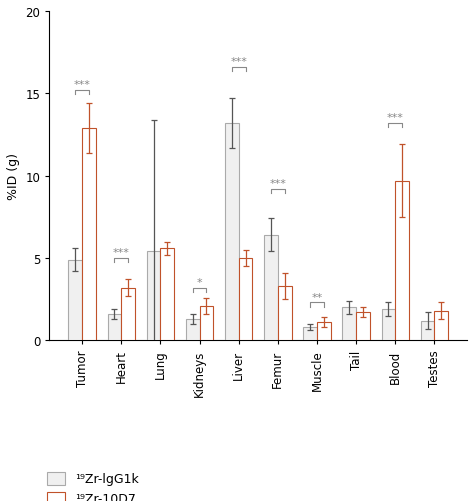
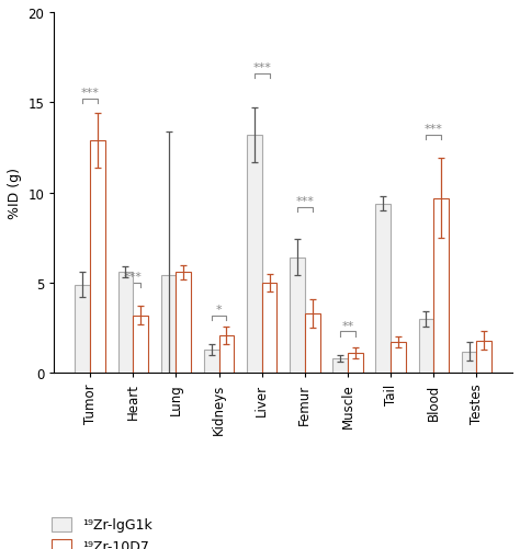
¹⁹Zr-lgG1k/Heart: 1.6 -> 5.6
¹⁹Zr-lgG1k/Tail: 2.0 -> 9.4
¹⁹Zr-lgG1k/Blood: 1.9 -> 3.0
